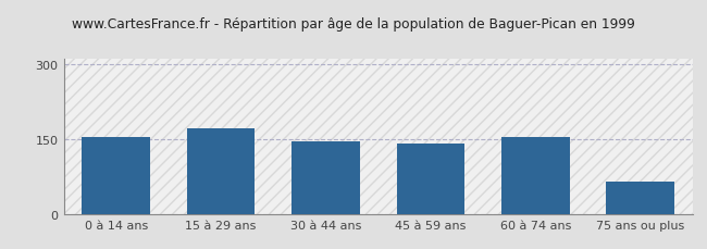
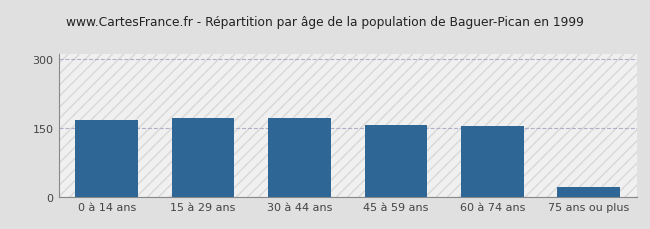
0 à 14 ans: 155 -> 168
30 à 44 ans: 145 -> 172
45 à 59 ans: 140 -> 157
75 ans ou plus: 65 -> 22
